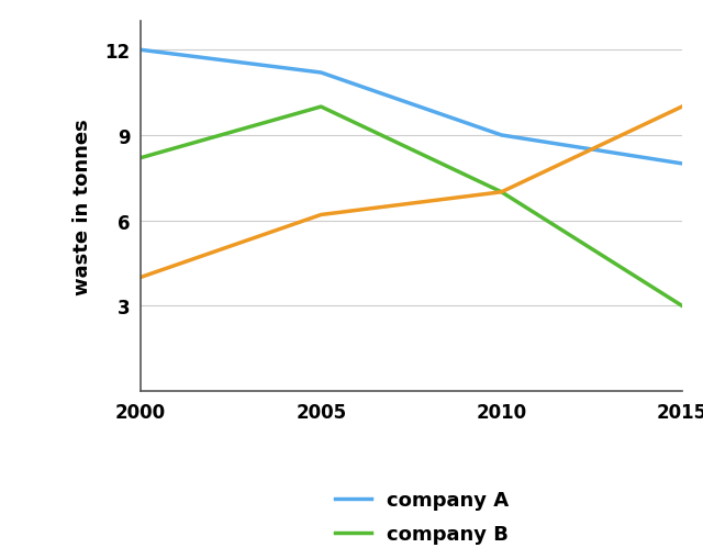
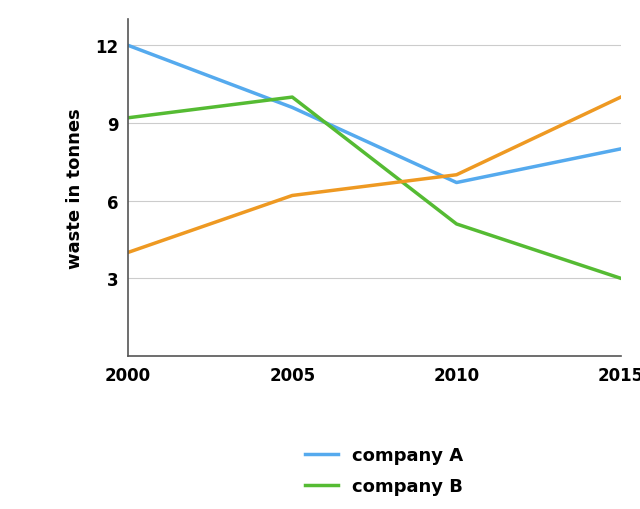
company B/2000: 8.2 -> 9.2
company A/2005: 11.2 -> 9.6
company A/2010: 9.0 -> 6.7
company B/2010: 7.0 -> 5.1
